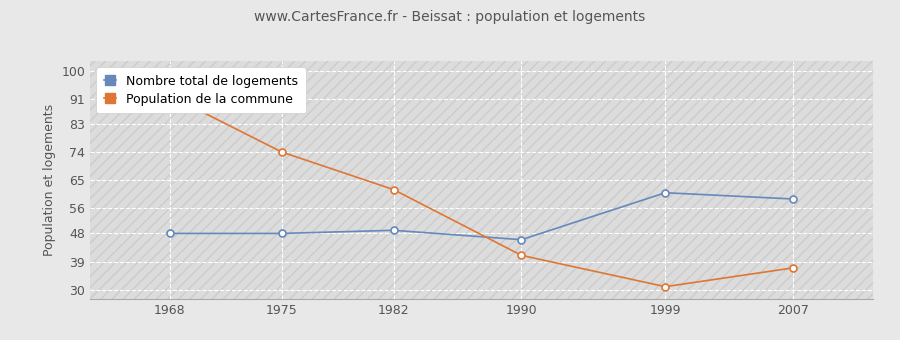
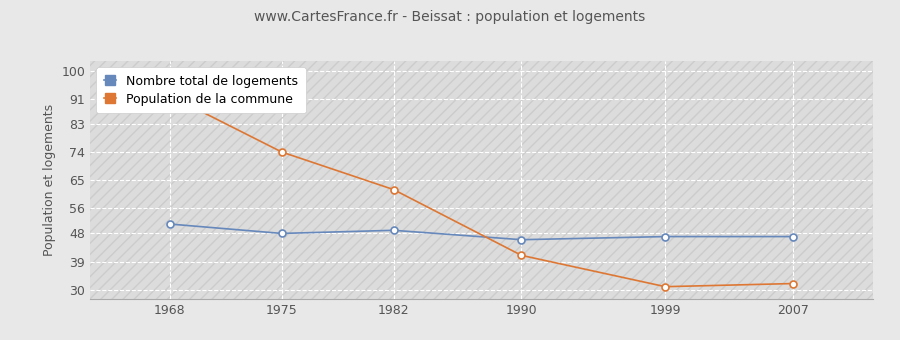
Nombre total de logements/1968: 48 -> 51
Nombre total de logements/1999: 61 -> 47
Nombre total de logements/2007: 59 -> 47
Population de la commune/2007: 37 -> 32
